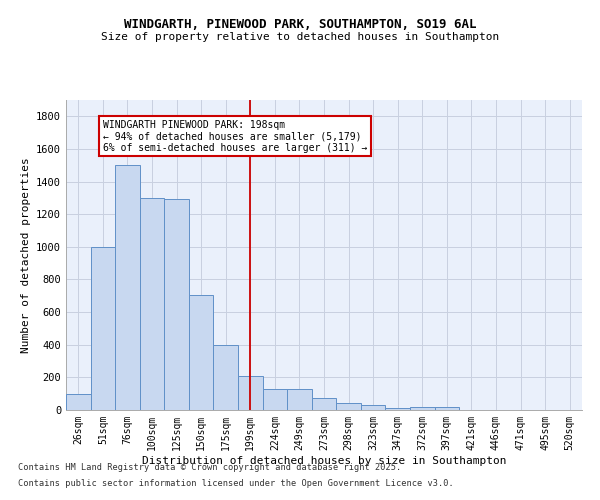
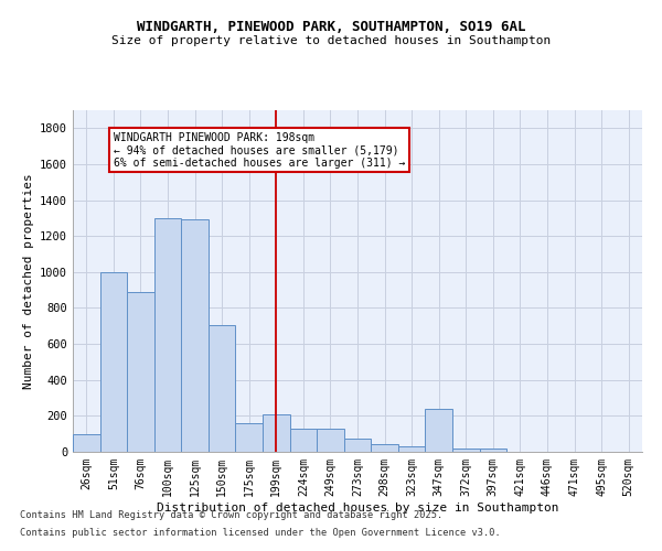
76sqm: 1500 -> 890
175sqm: 400 -> 160
347sqm: 20 -> 240
